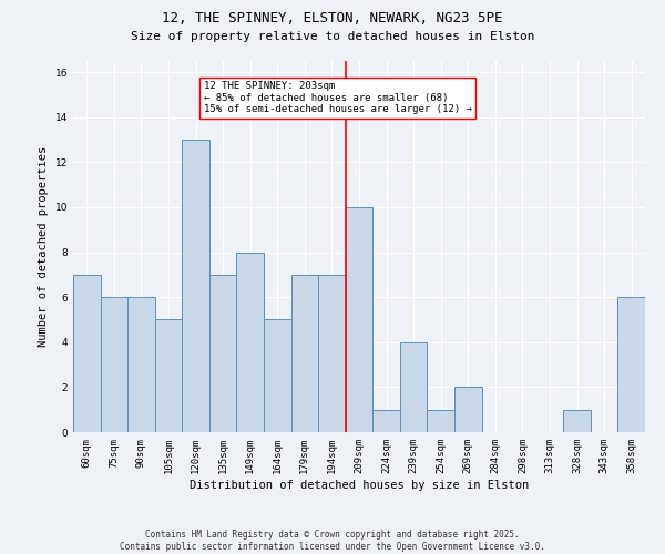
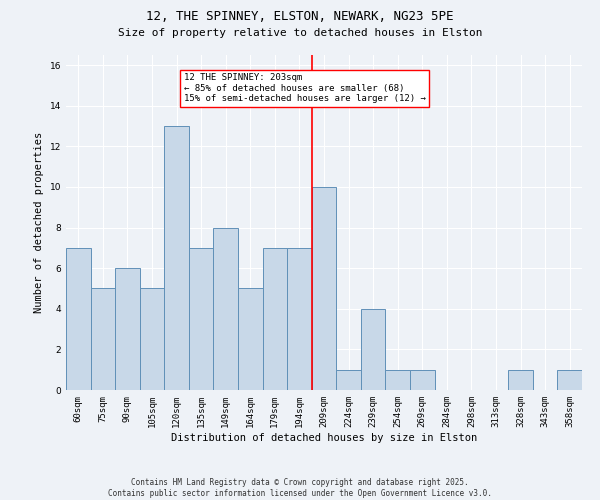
75sqm: 6 -> 5
269sqm: 2 -> 1
358sqm: 6 -> 1
